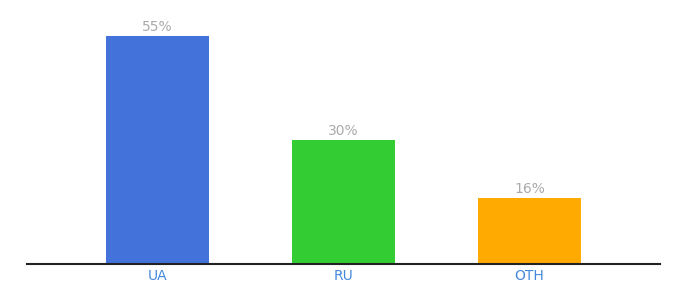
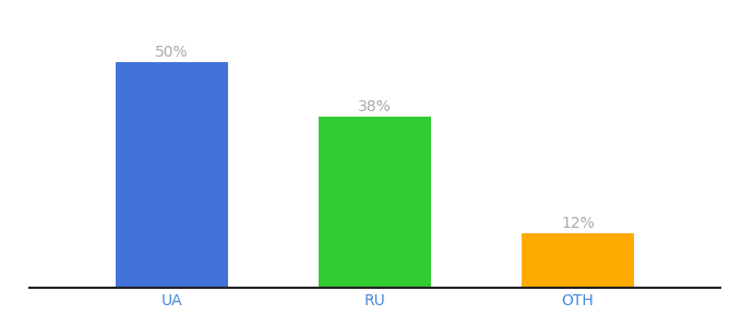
UA: 55% -> 50%
RU: 30% -> 38%
OTH: 16% -> 12%
